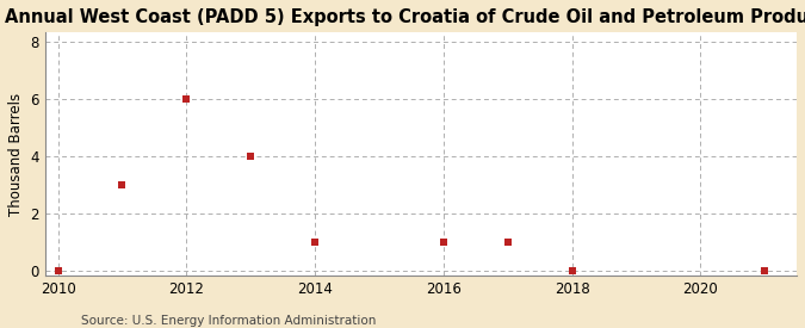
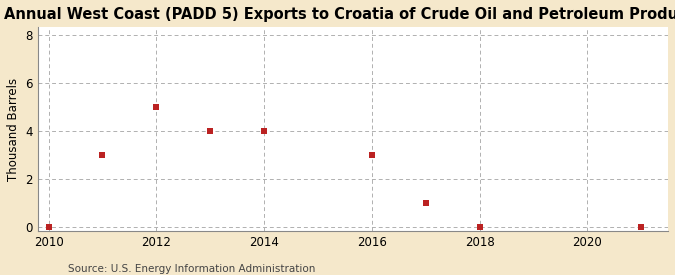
2012: 6 -> 5
2014: 1 -> 4
2016: 1 -> 3
